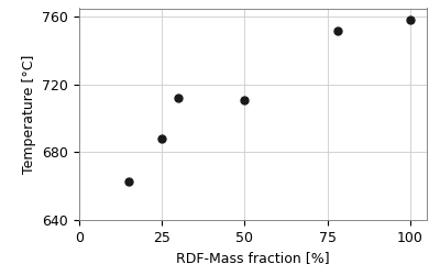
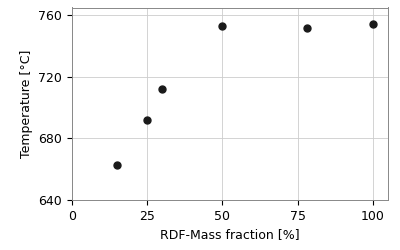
25: 688 -> 692
50: 711 -> 753
100: 758 -> 754
